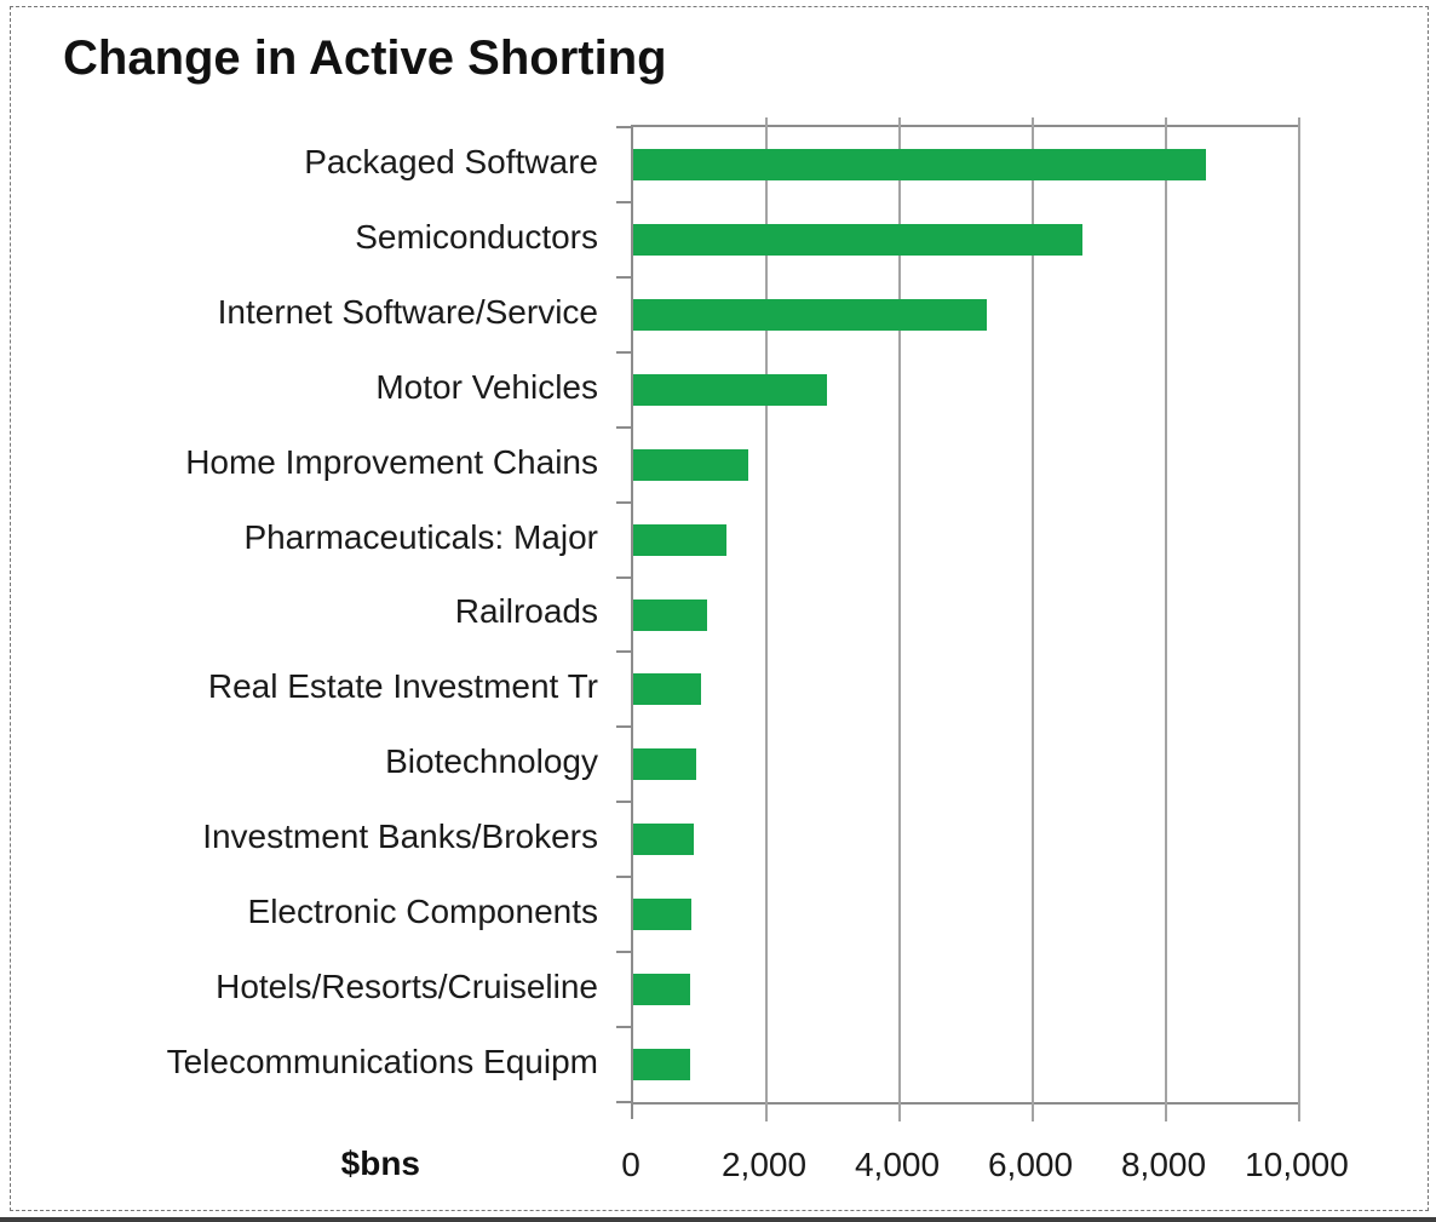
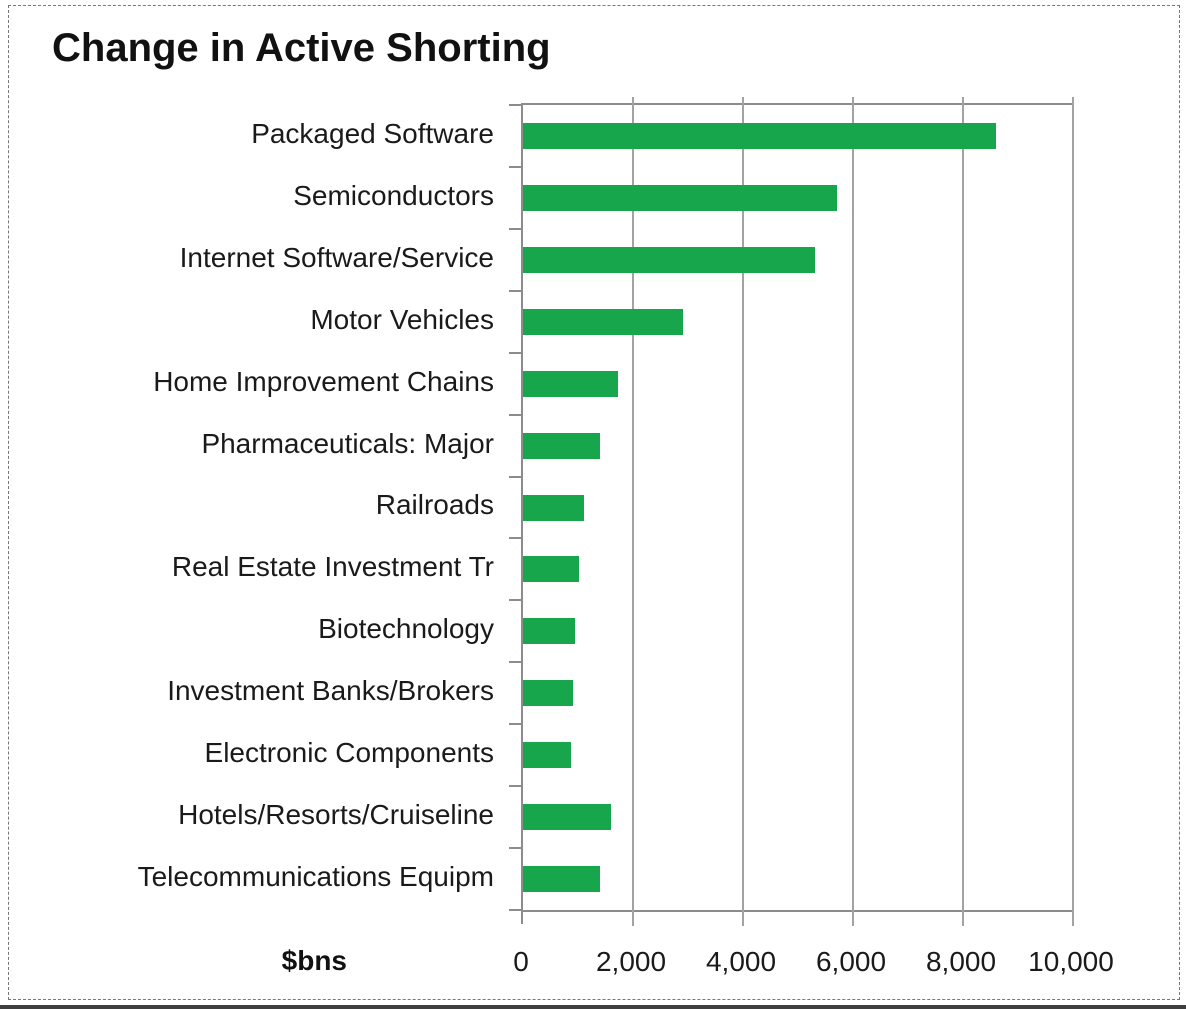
Semiconductors: 6800 -> 5700
Hotels/Resorts/Cruiseline: 900 -> 1600
Telecommunications Equipm: 800 -> 1400
